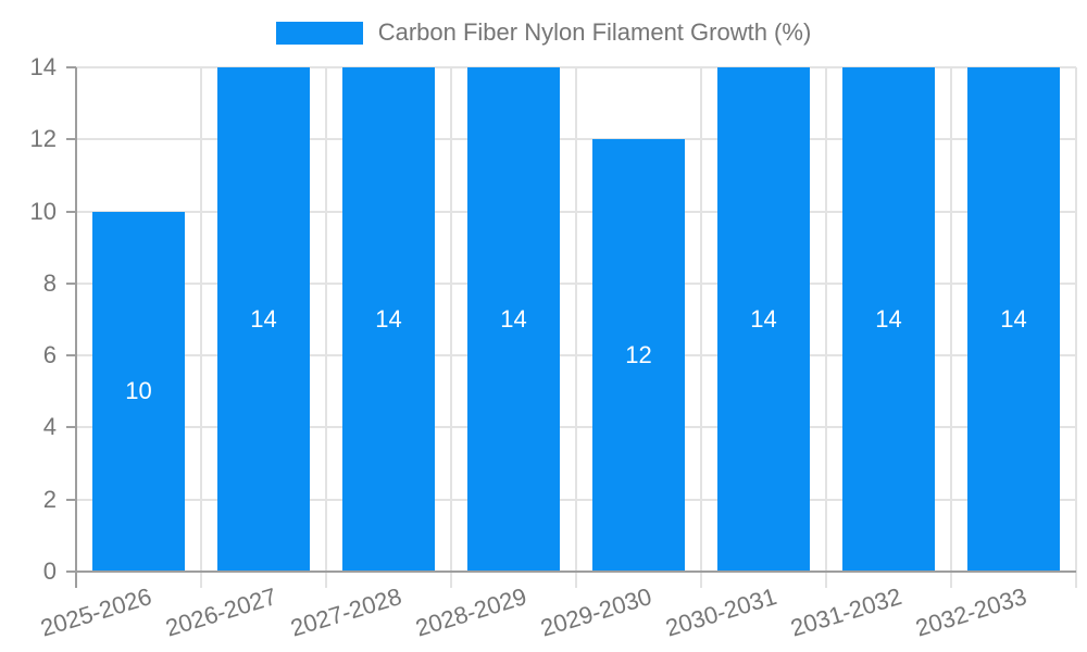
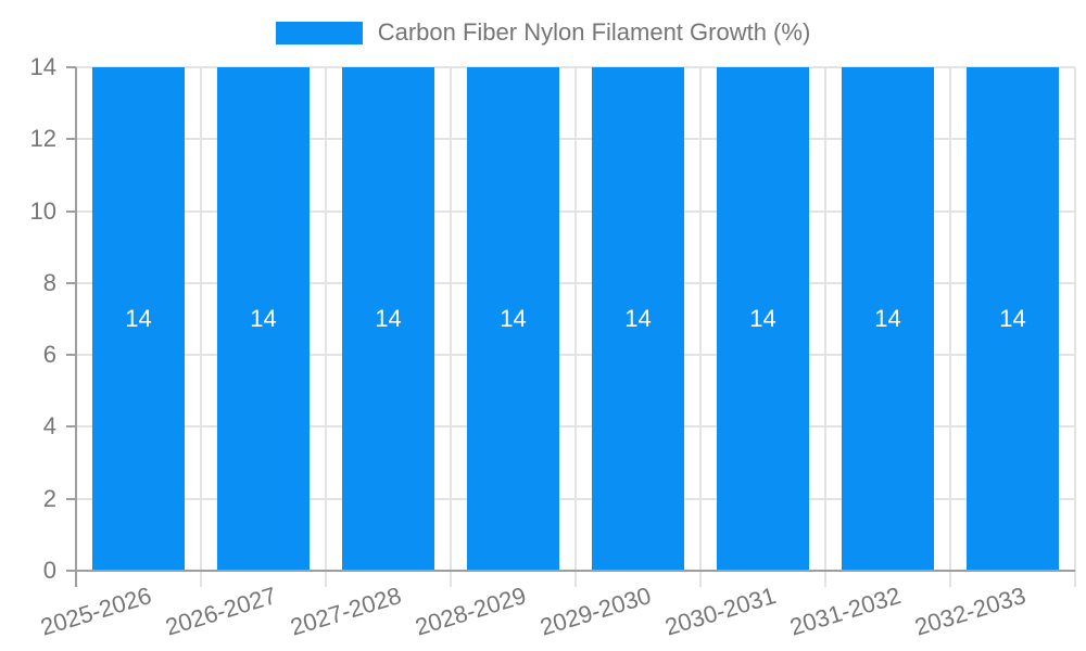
2025-2026: 10 -> 14
2029-2030: 12 -> 14
